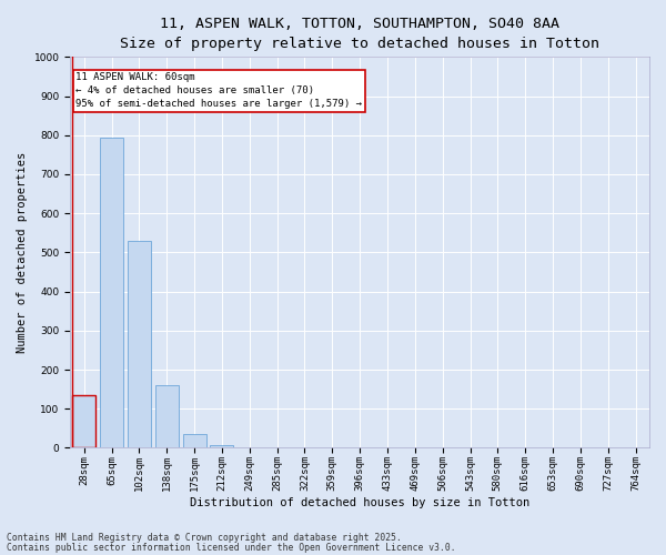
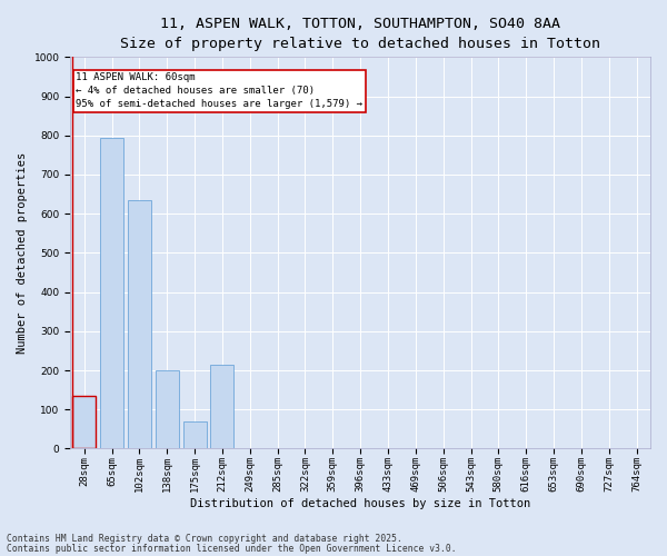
102sqm: 530 -> 635
138sqm: 160 -> 200
175sqm: 35 -> 70
212sqm: 8 -> 215
